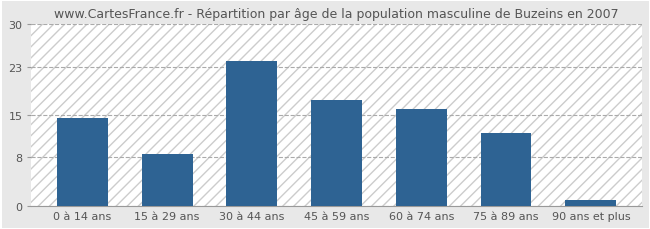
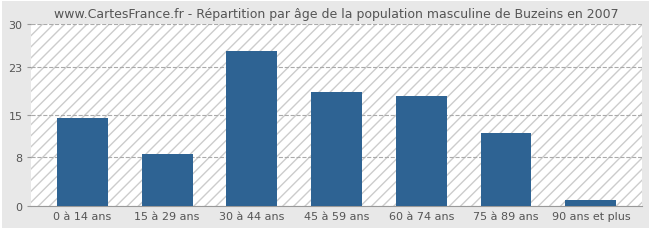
30 à 44 ans: 24.0 -> 25.6
45 à 59 ans: 17.5 -> 18.8
60 à 74 ans: 16.0 -> 18.2
